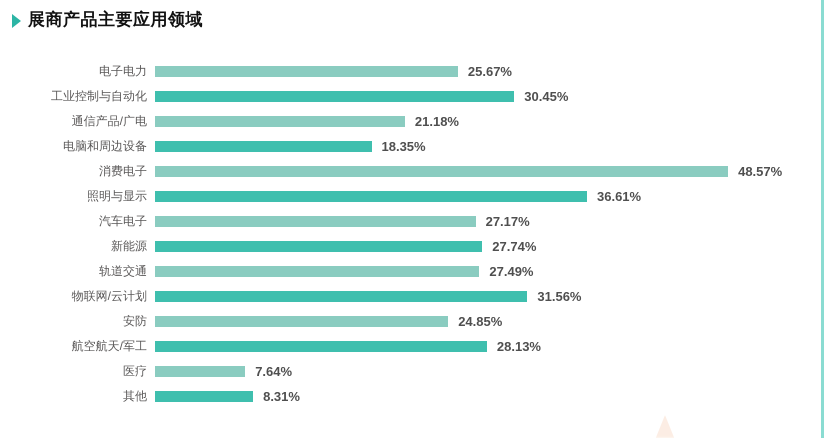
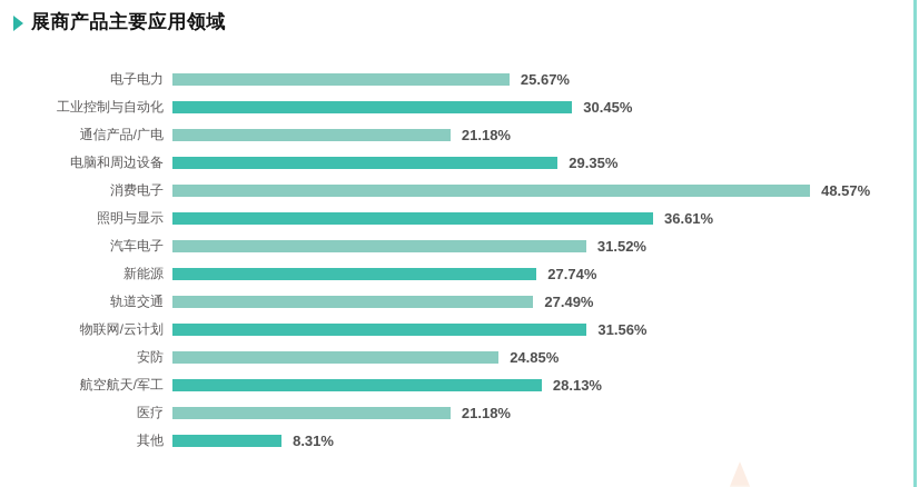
电脑和周边设备: 18.35% -> 29.35%
汽车电子: 27.17% -> 31.52%
医疗: 7.64% -> 21.18%
